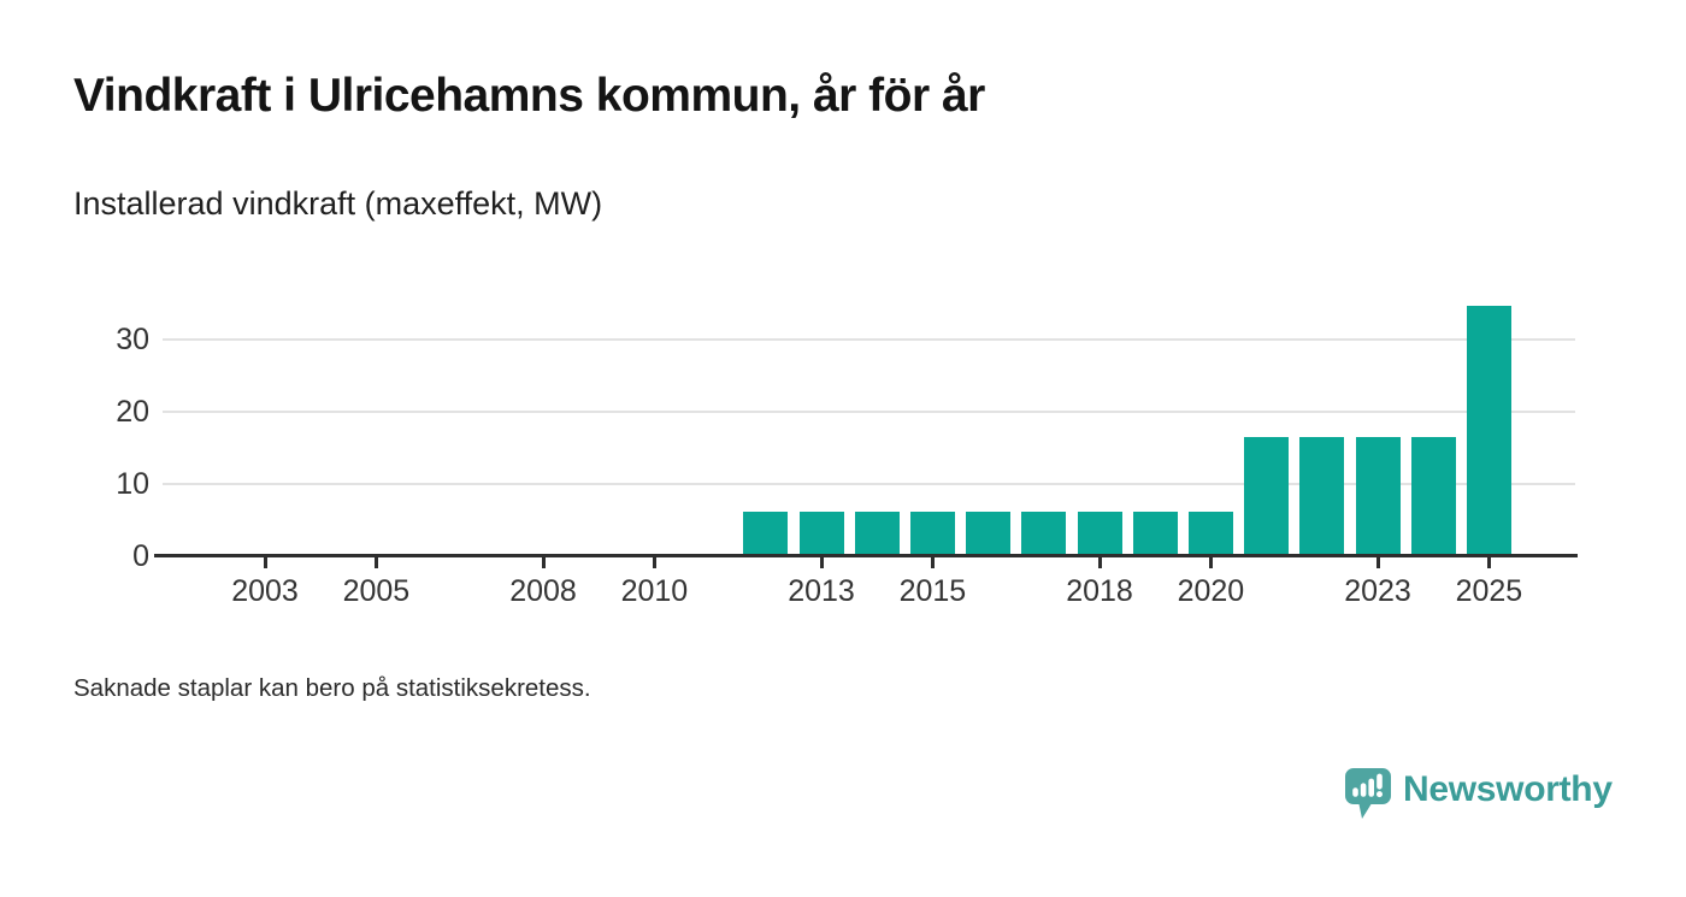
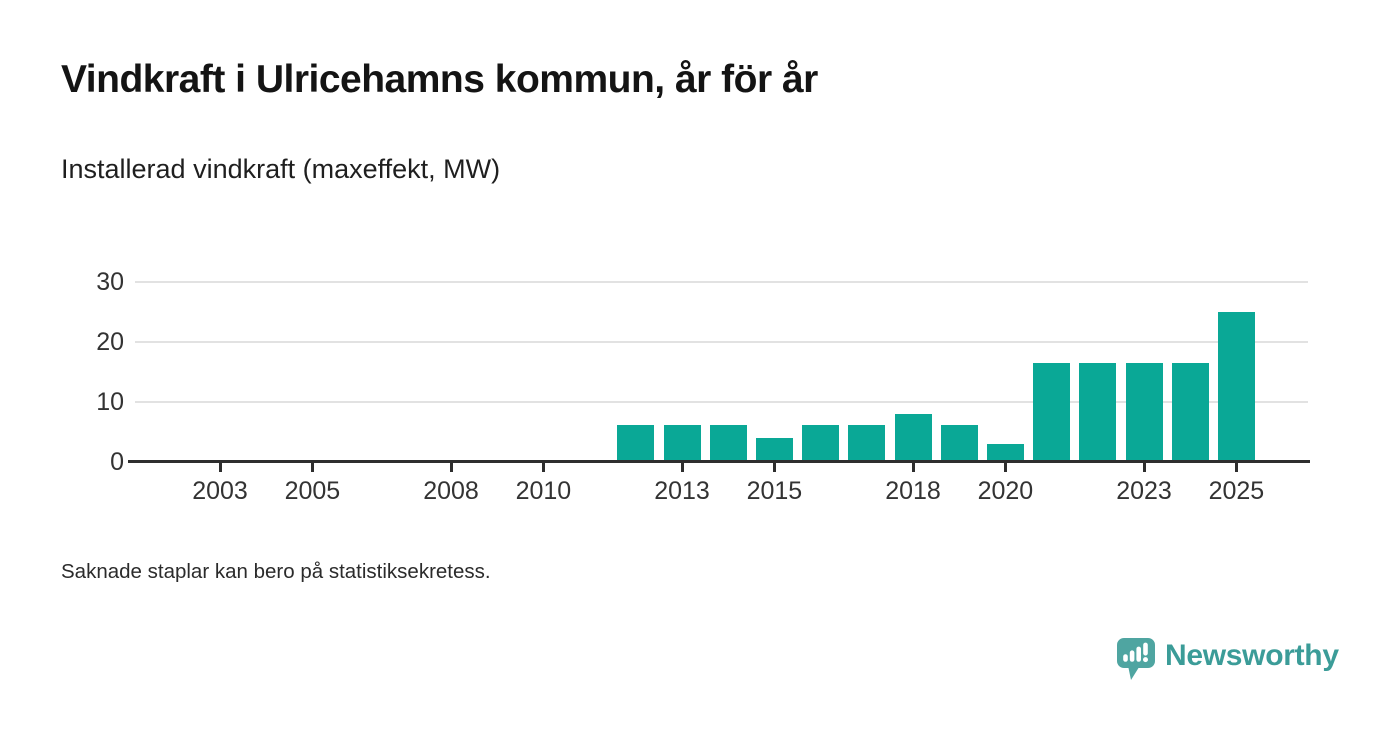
2015: 6 -> 4
2018: 6 -> 8
2020: 6 -> 3
2025: 35 -> 25
